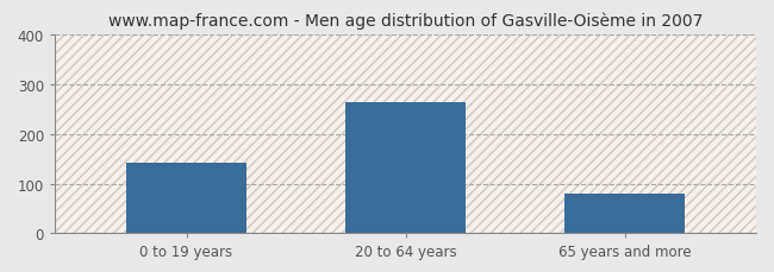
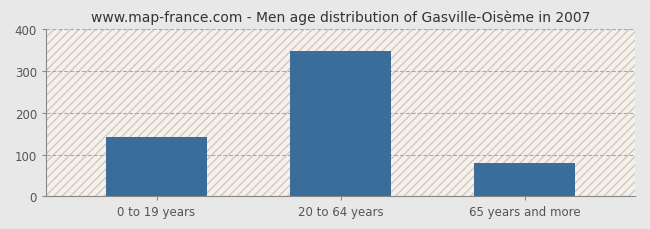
20 to 64 years: 265 -> 348
